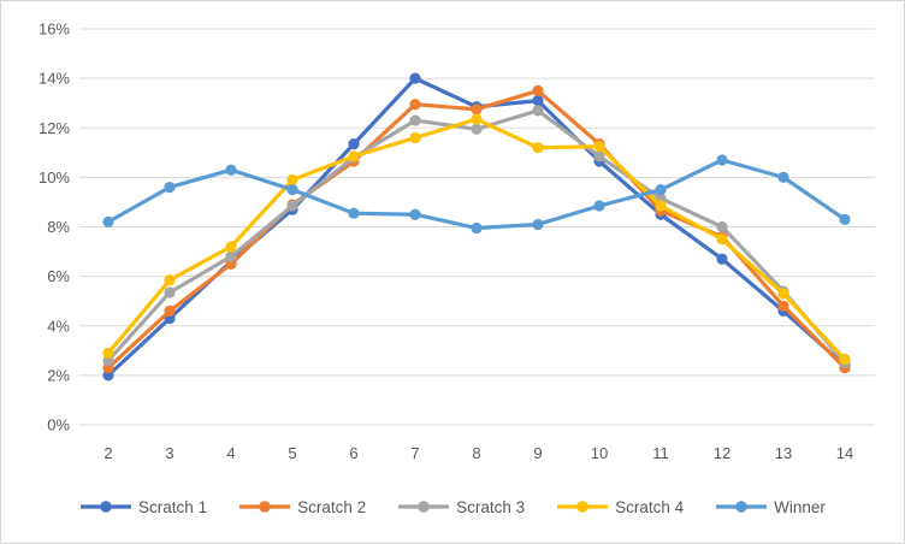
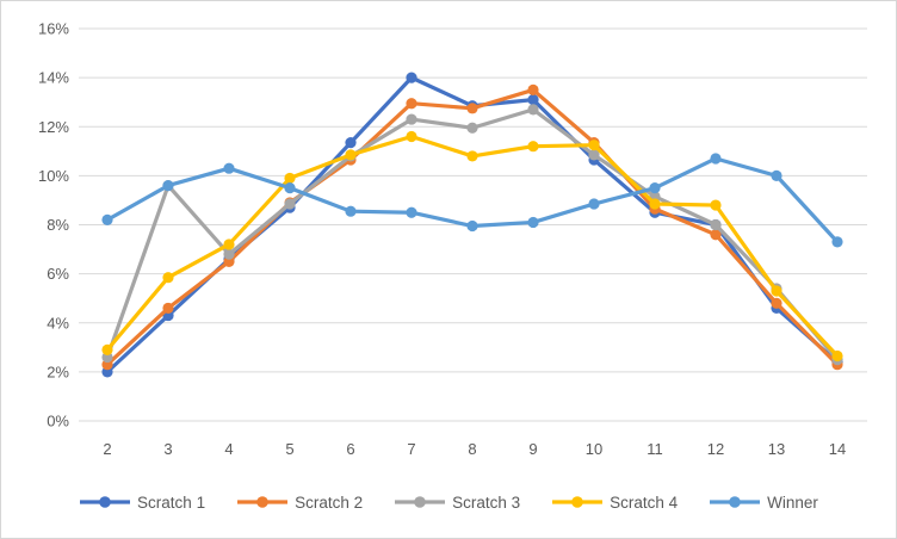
Scratch 3/3: 5.3% -> 9.6%
Scratch 4/8: 12.3% -> 10.8%
Scratch 1/12: 6.7% -> 8.0%
Scratch 4/12: 7.5% -> 8.8%
Winner/14: 8.3% -> 7.3%
